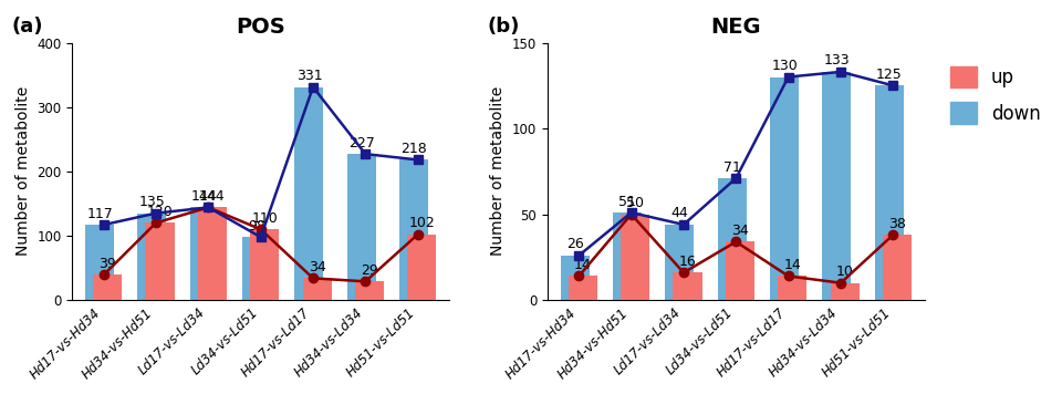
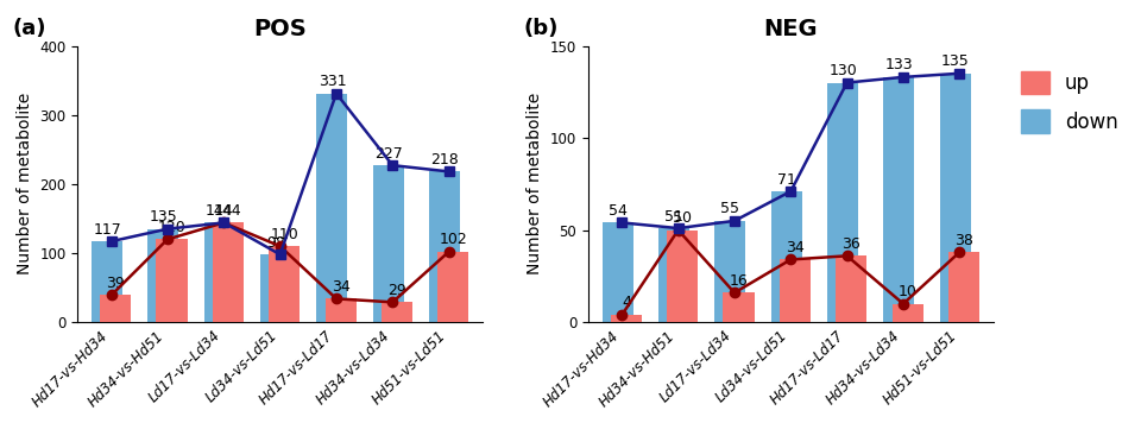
NEG/down/Hd17-vs-Hd34: 26 -> 54
NEG/up/Hd17-vs-Hd34: 14 -> 4
NEG/down/Ld17-vs-Ld34: 44 -> 55
NEG/up/Hd17-vs-Ld17: 14 -> 36
NEG/down/Hd51-vs-Ld51: 125 -> 135
